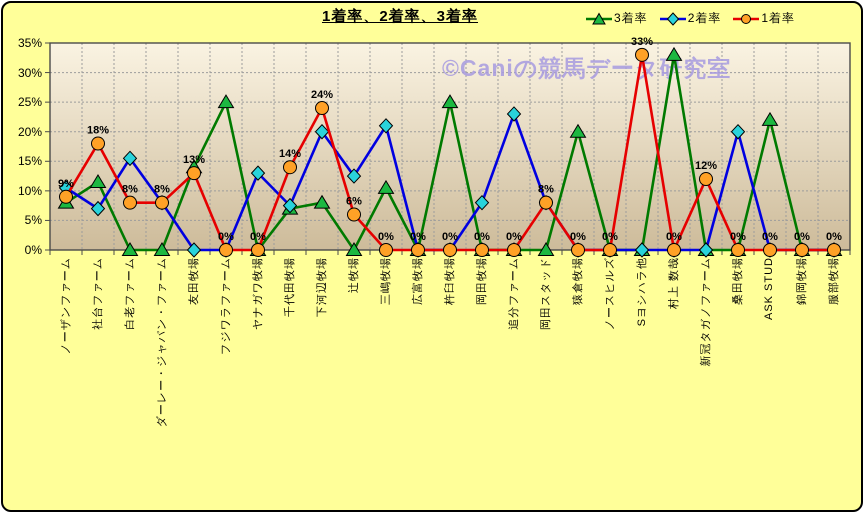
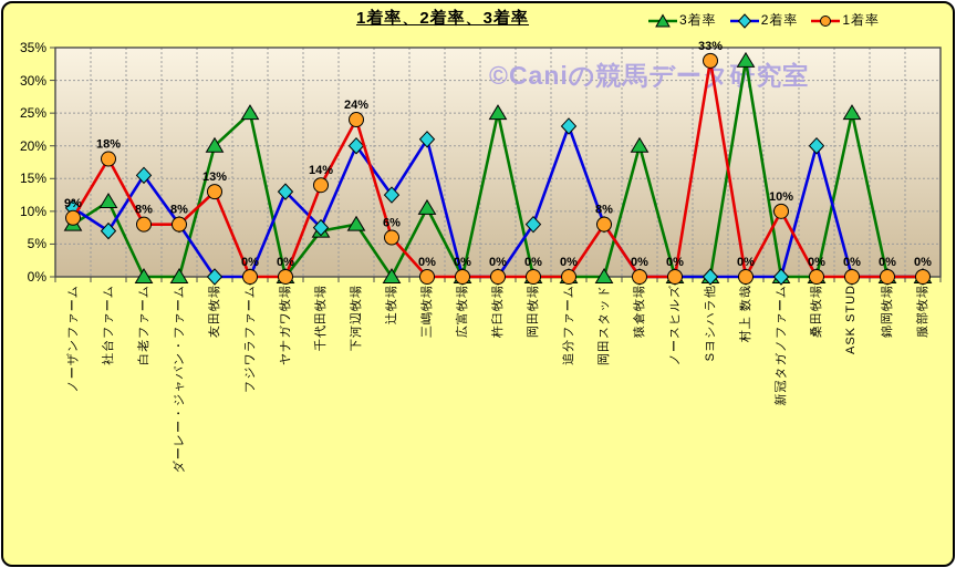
3着率/友田牧場: 14% -> 20%
1着率/新冠タガノファーム: 12% -> 10%
3着率/ASK STUD: 22% -> 25%
